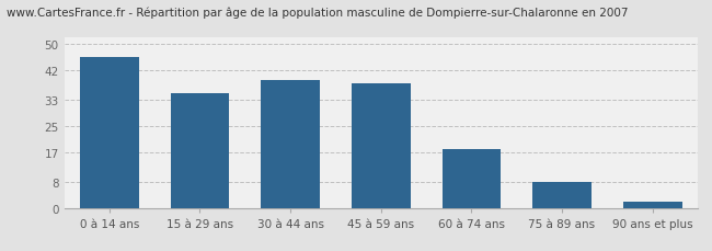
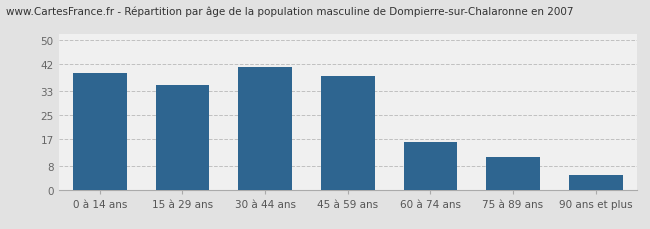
0 à 14 ans: 46 -> 39
30 à 44 ans: 39 -> 41
60 à 74 ans: 18 -> 16
75 à 89 ans: 8 -> 11
90 ans et plus: 2 -> 5
